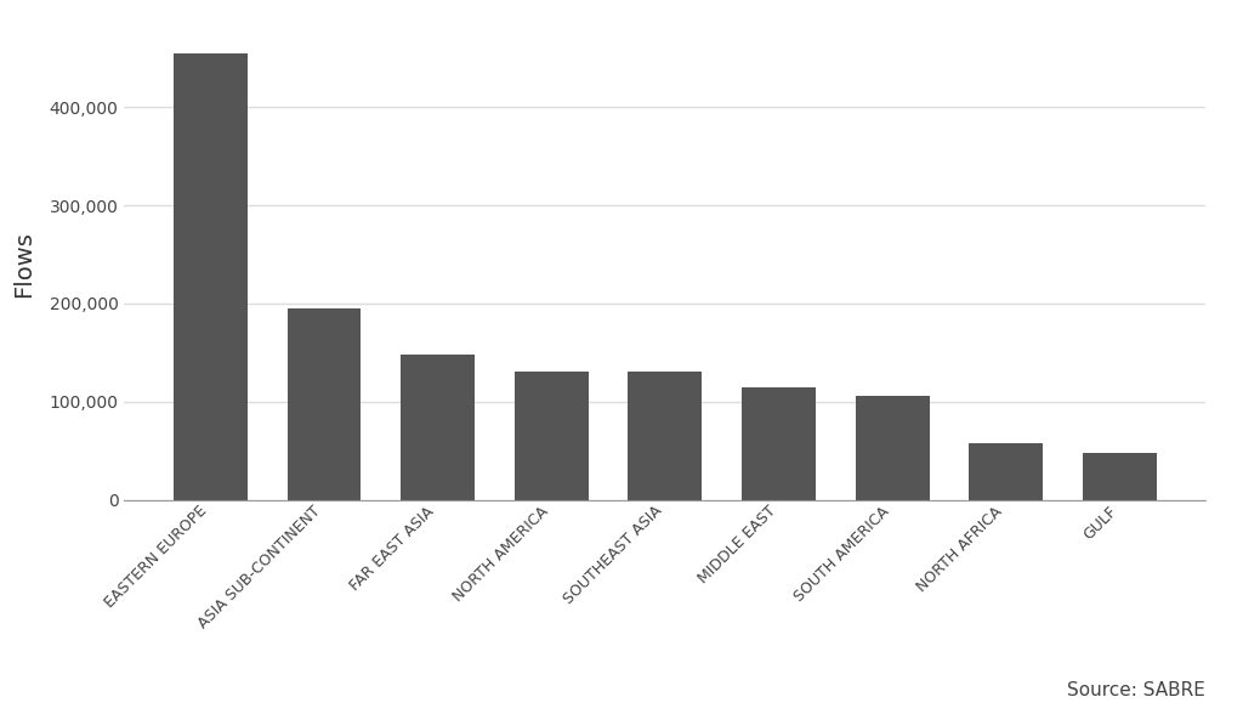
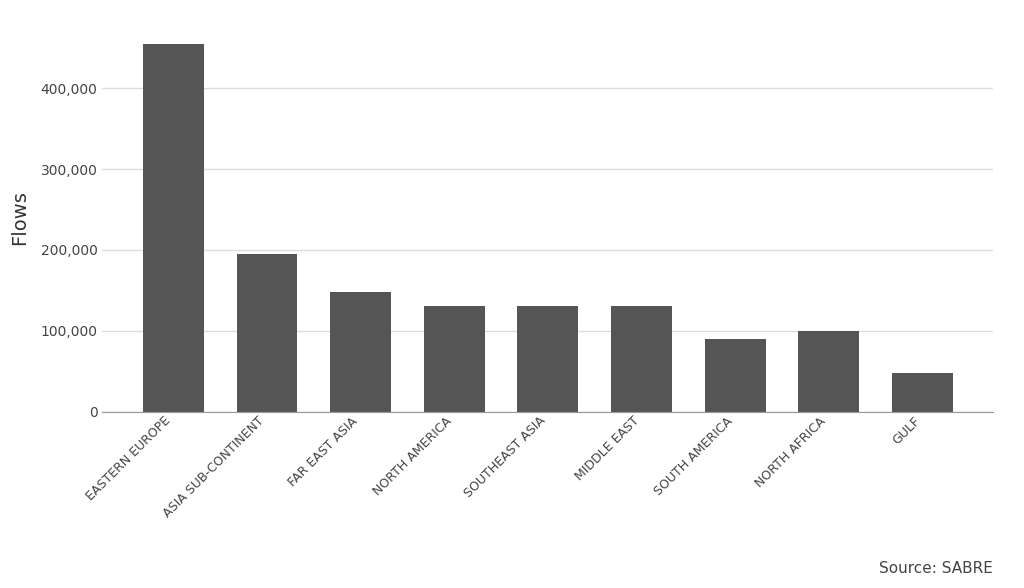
MIDDLE EAST: 114,000 -> 130,000
SOUTH AMERICA: 106,000 -> 90,000
NORTH AFRICA: 58,000 -> 100,000
